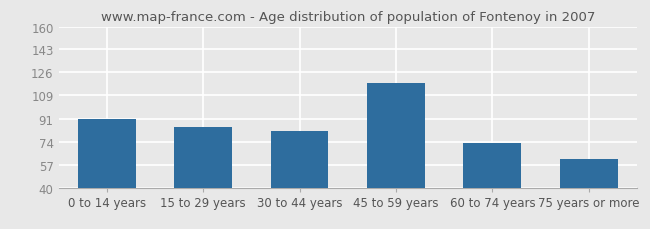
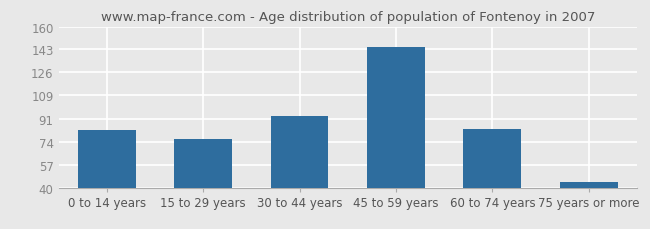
0 to 14 years: 91 -> 83
15 to 29 years: 85 -> 76
30 to 44 years: 82 -> 93
45 to 59 years: 118 -> 145
60 to 74 years: 73 -> 84
75 years or more: 61 -> 44
